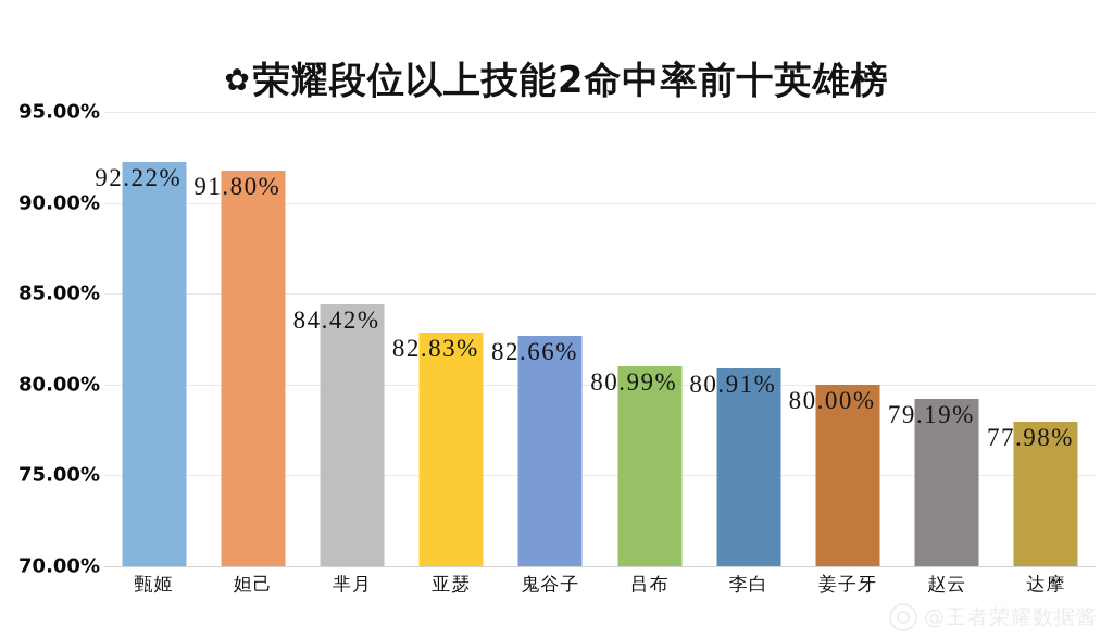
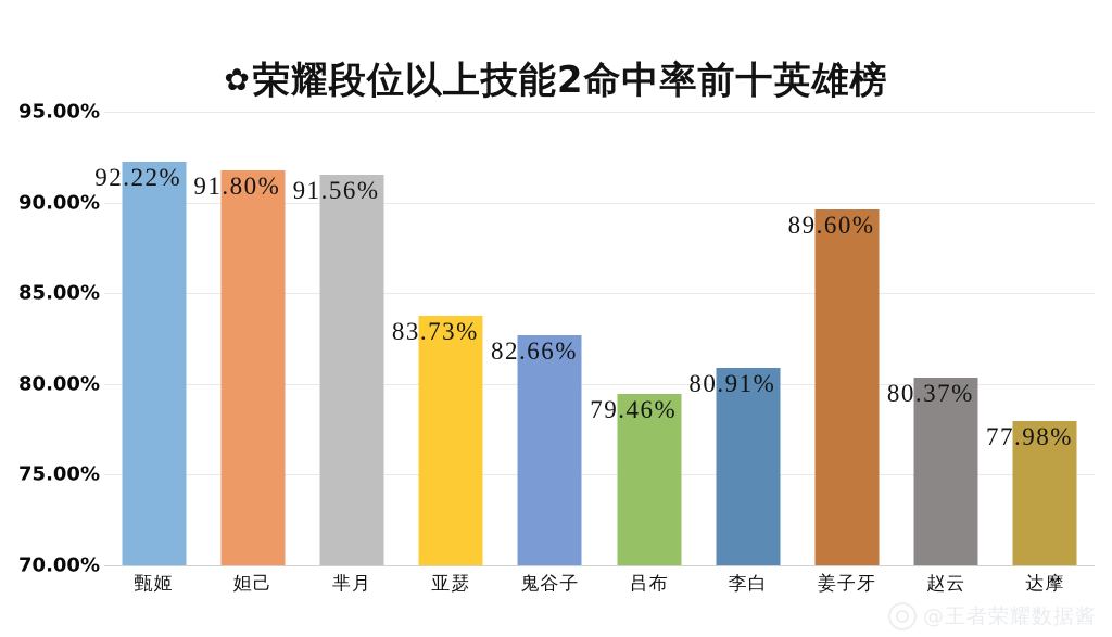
芈月: 84.42% -> 91.56%
亚瑟: 82.83% -> 83.73%
吕布: 80.99% -> 79.46%
姜子牙: 80.00% -> 89.60%
赵云: 79.19% -> 80.37%
